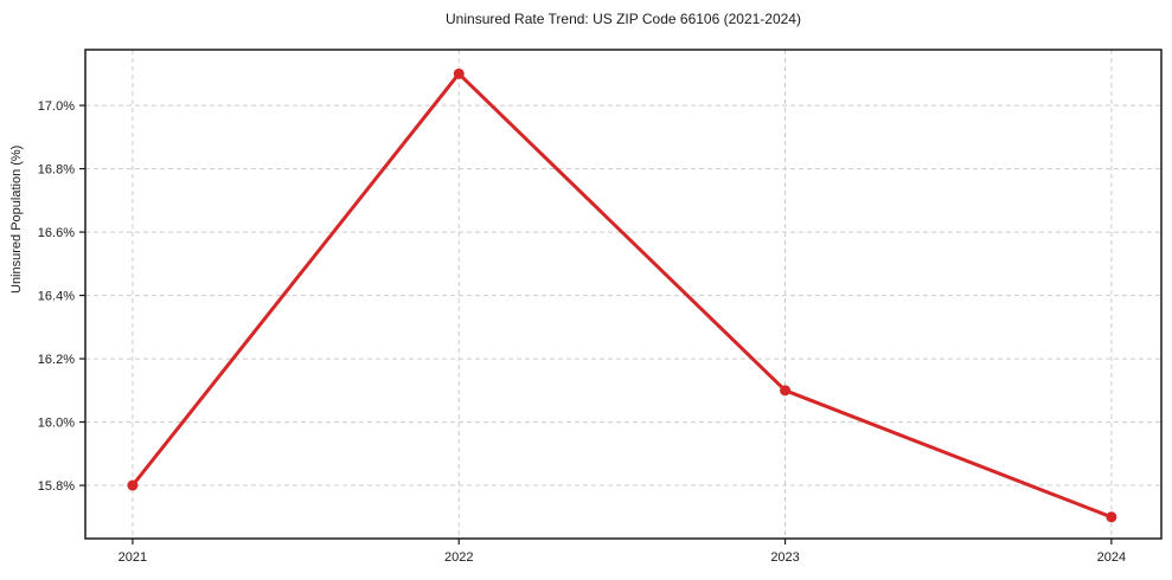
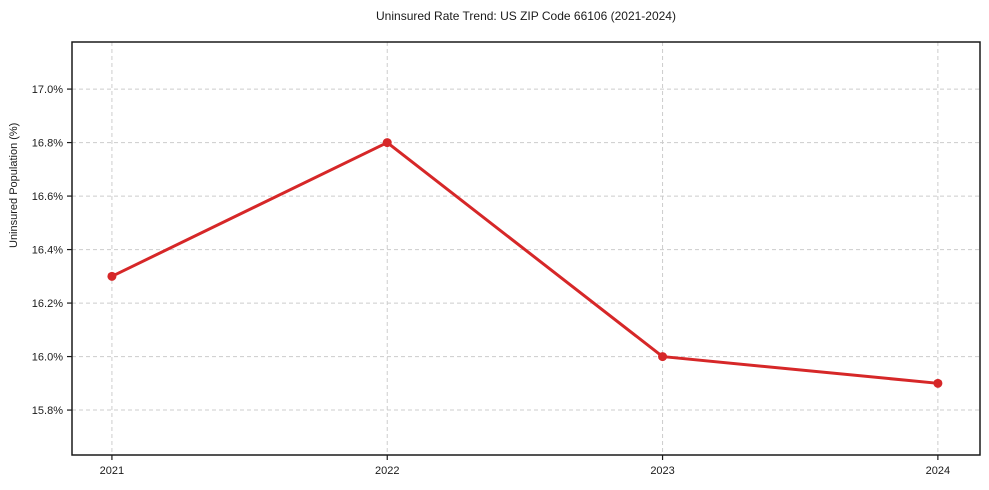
2021: 15.8% -> 16.3%
2022: 17.1% -> 16.8%
2023: 16.1% -> 16.0%
2024: 15.7% -> 15.9%
